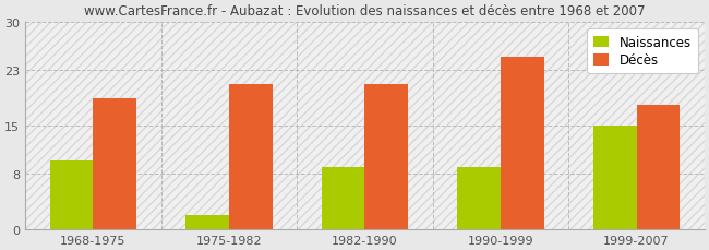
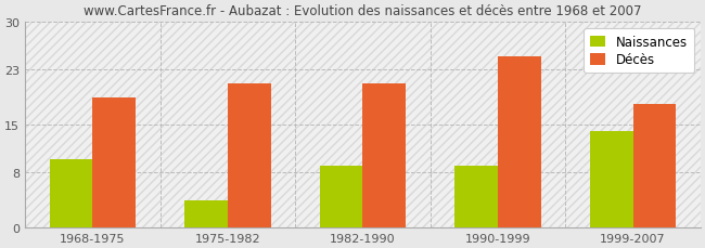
Naissances/1975-1982: 2 -> 4
Naissances/1999-2007: 15 -> 14
